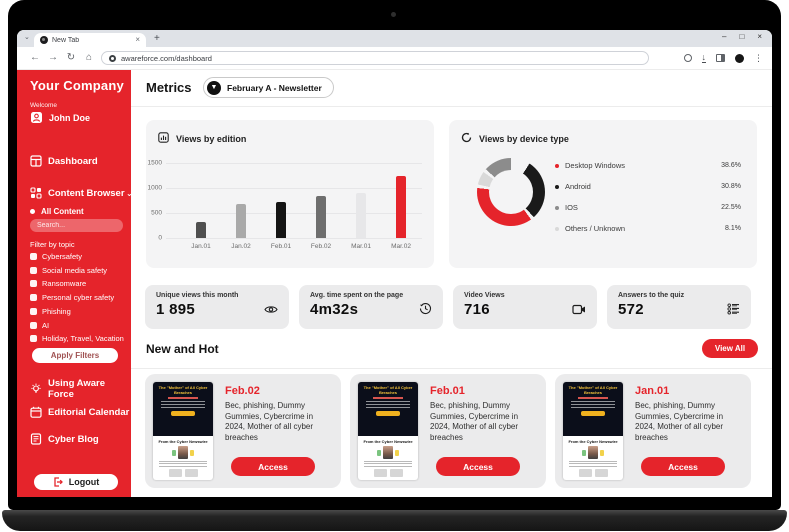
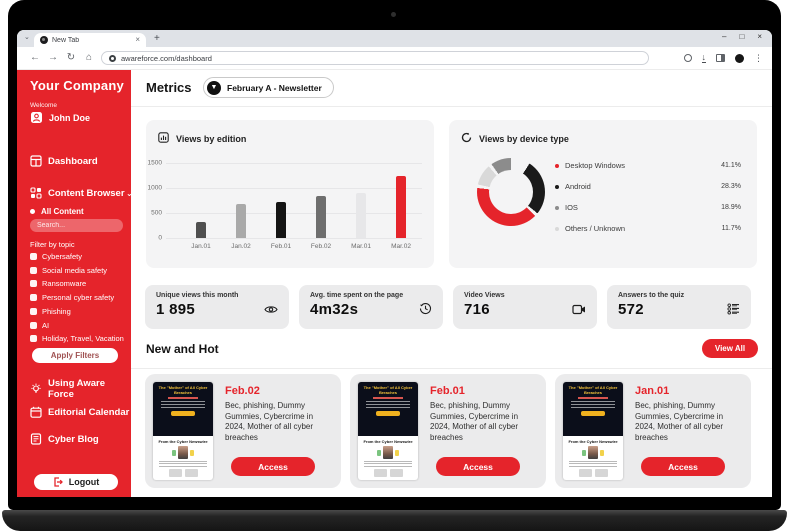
Views by device type/Desktop Windows: 38.6% -> 41.1%
Views by device type/Android: 30.8% -> 28.3%
Views by device type/IOS: 22.5% -> 18.9%
Views by device type/Others / Unknown: 8.1% -> 11.7%
